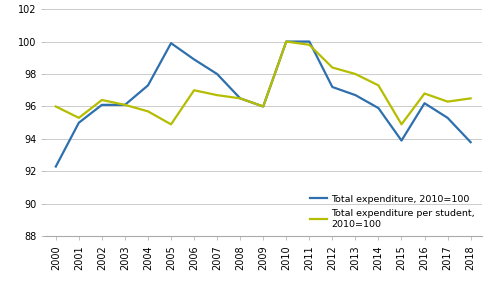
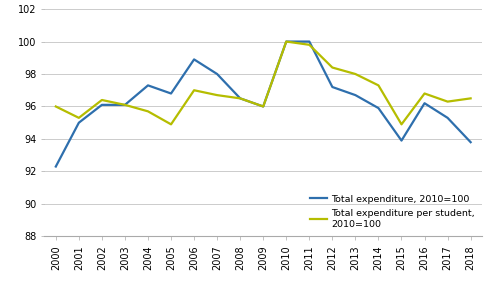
Total expenditure, 2010=100/2005: 99.9 -> 96.8
